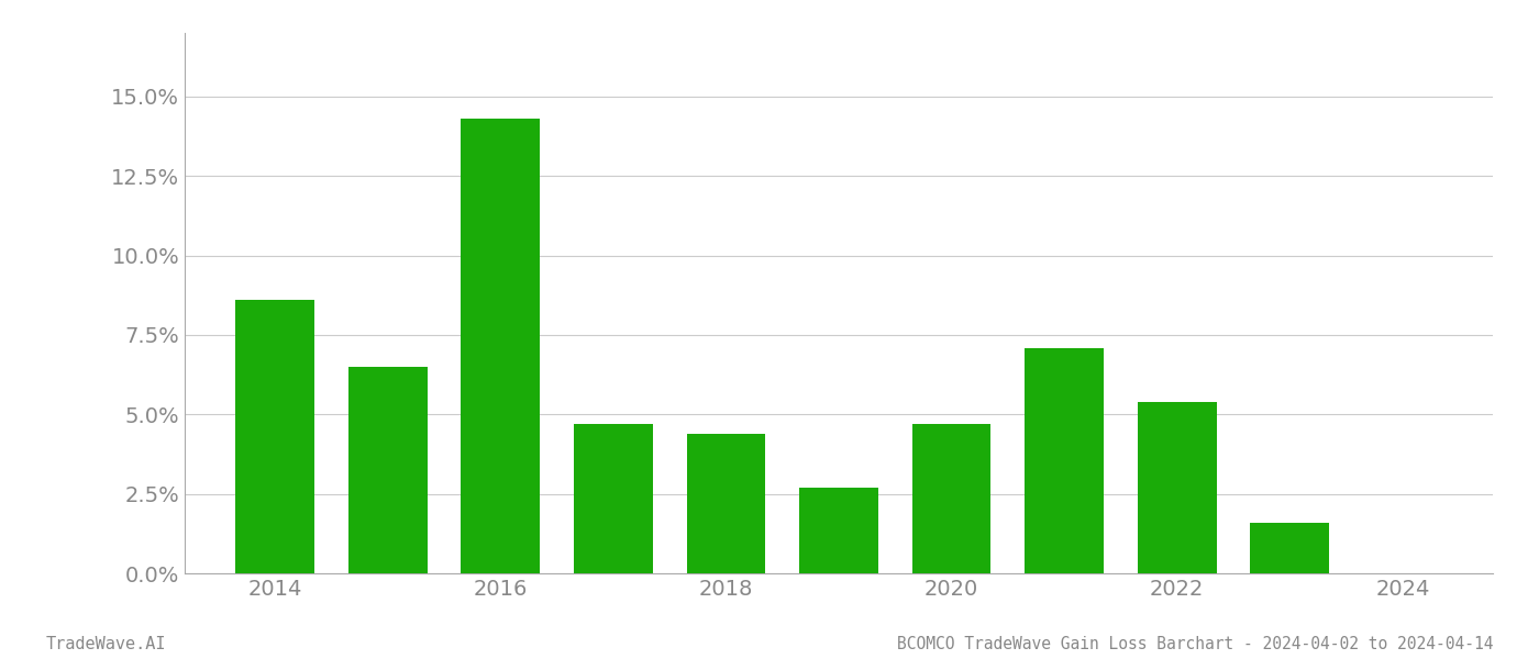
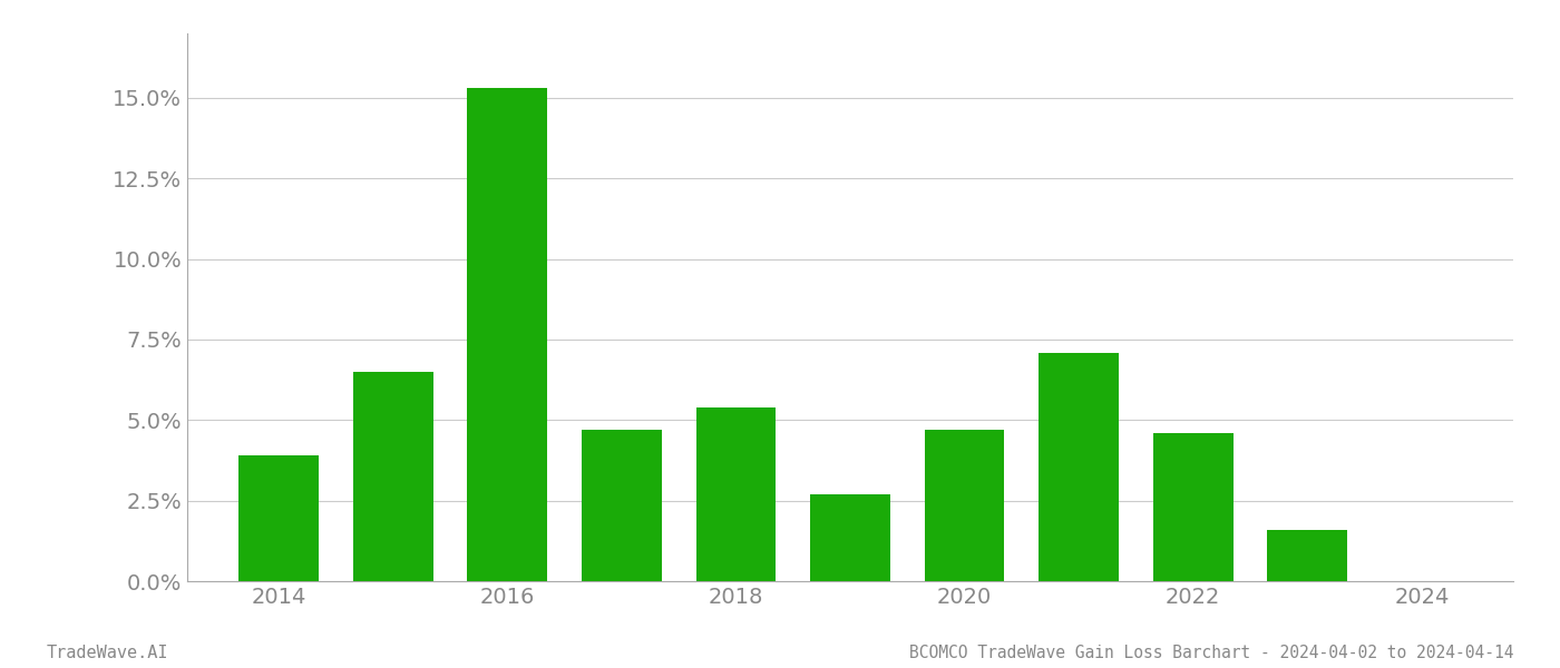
2014: 8.6% -> 3.9%
2016: 14.3% -> 15.3%
2018: 4.4% -> 5.4%
2022: 5.4% -> 4.6%
